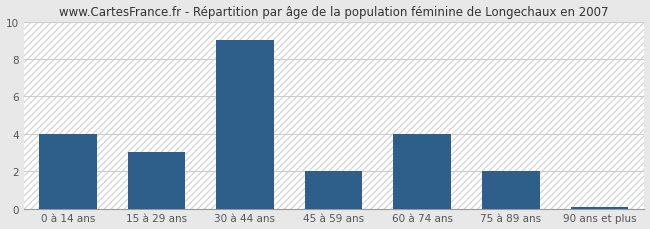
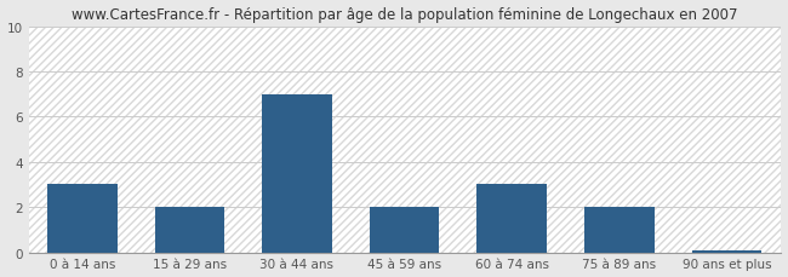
0 à 14 ans: 4.0 -> 3.0
15 à 29 ans: 3.0 -> 2.0
30 à 44 ans: 9.0 -> 7.0
60 à 74 ans: 4.0 -> 3.0
